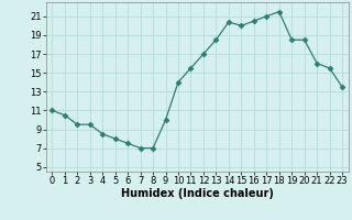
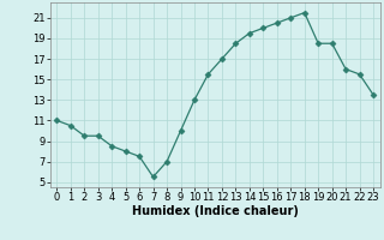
7: 7.0 -> 5.5
10: 14.0 -> 13.0
14: 20.4 -> 19.5
